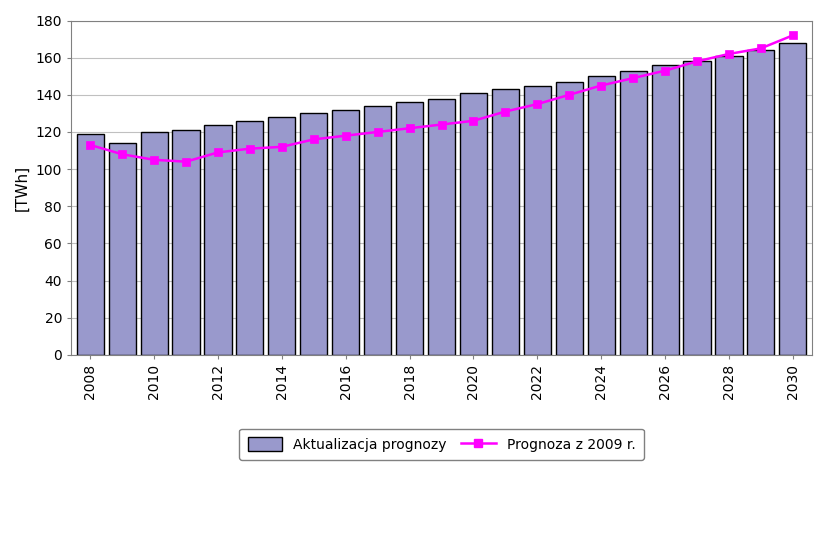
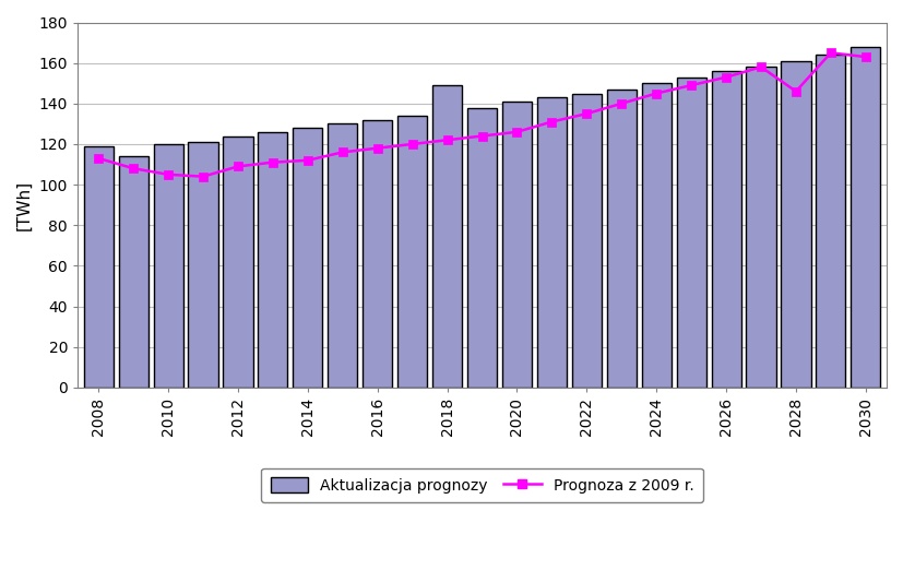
Aktualizacja prognozy/2018: 136 -> 149
Prognoza z 2009 r./2028: 162 -> 146
Prognoza z 2009 r./2030: 172 -> 163
